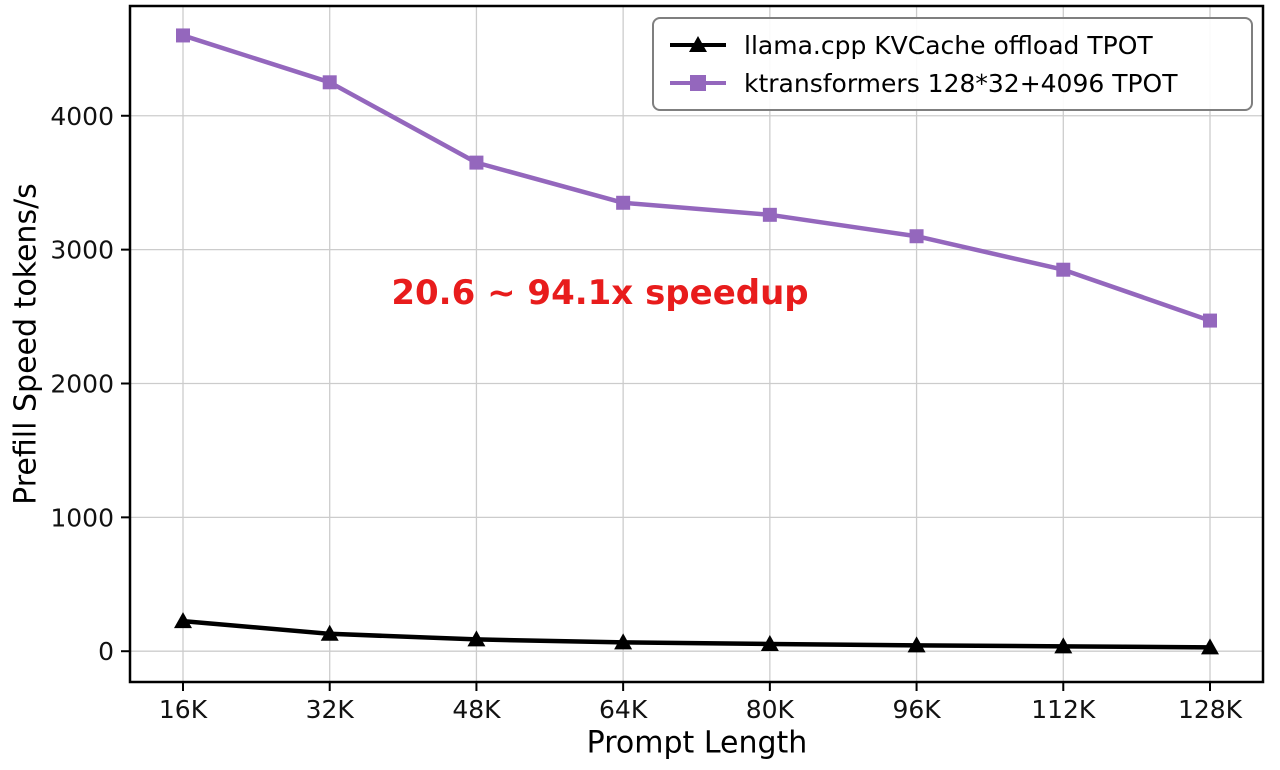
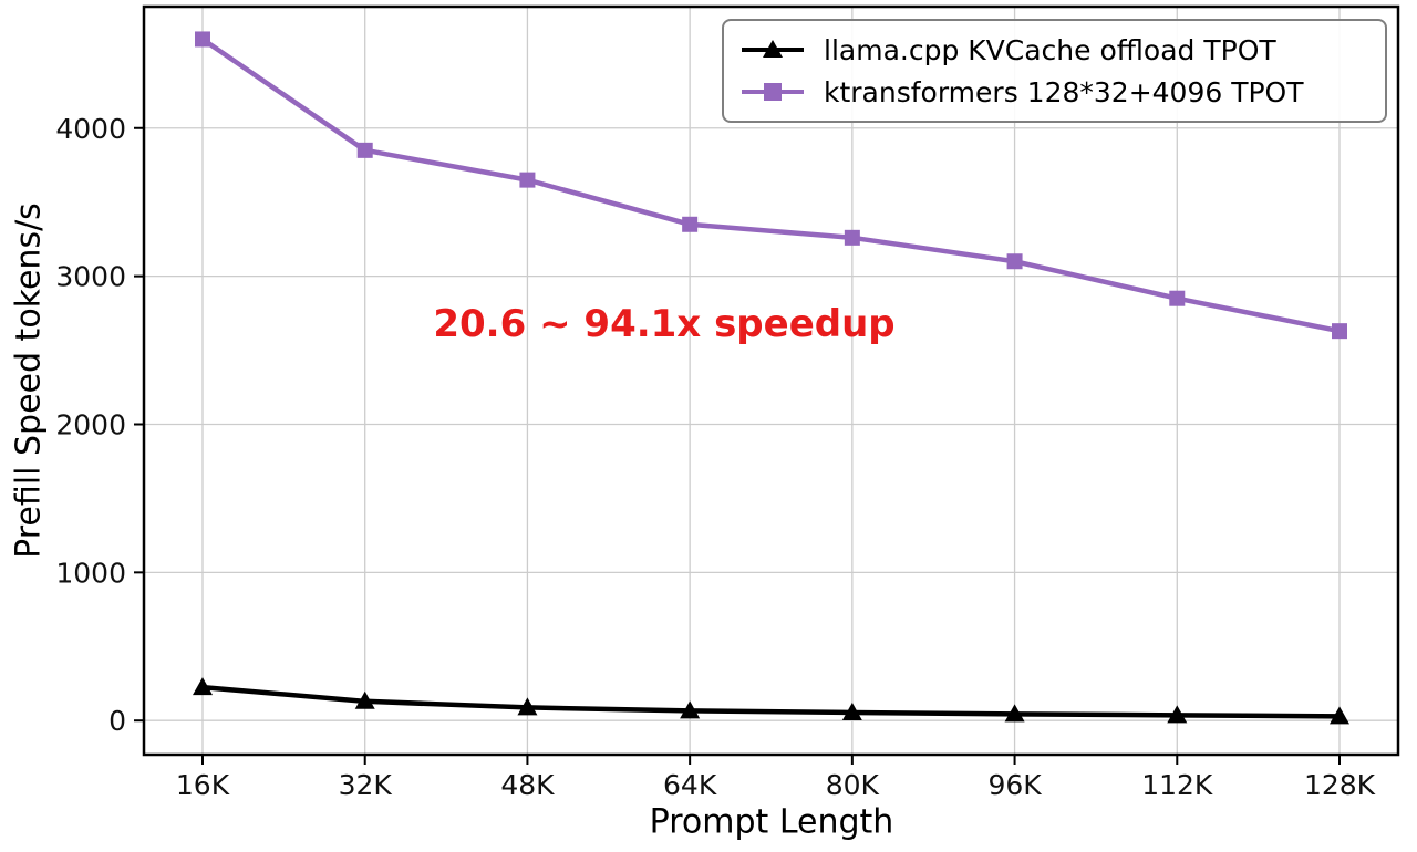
ktransformers 128*32+4096 TPOT/32K: 4250 -> 3850
ktransformers 128*32+4096 TPOT/128K: 2470 -> 2630
